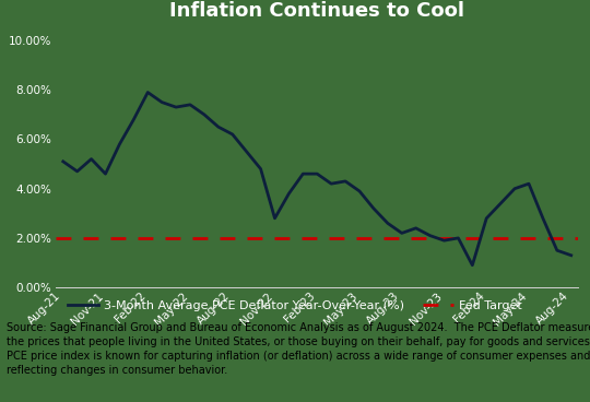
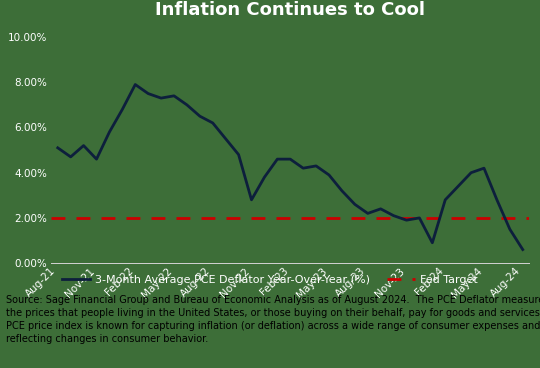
Aug-24: 1.3% -> 0.6%
